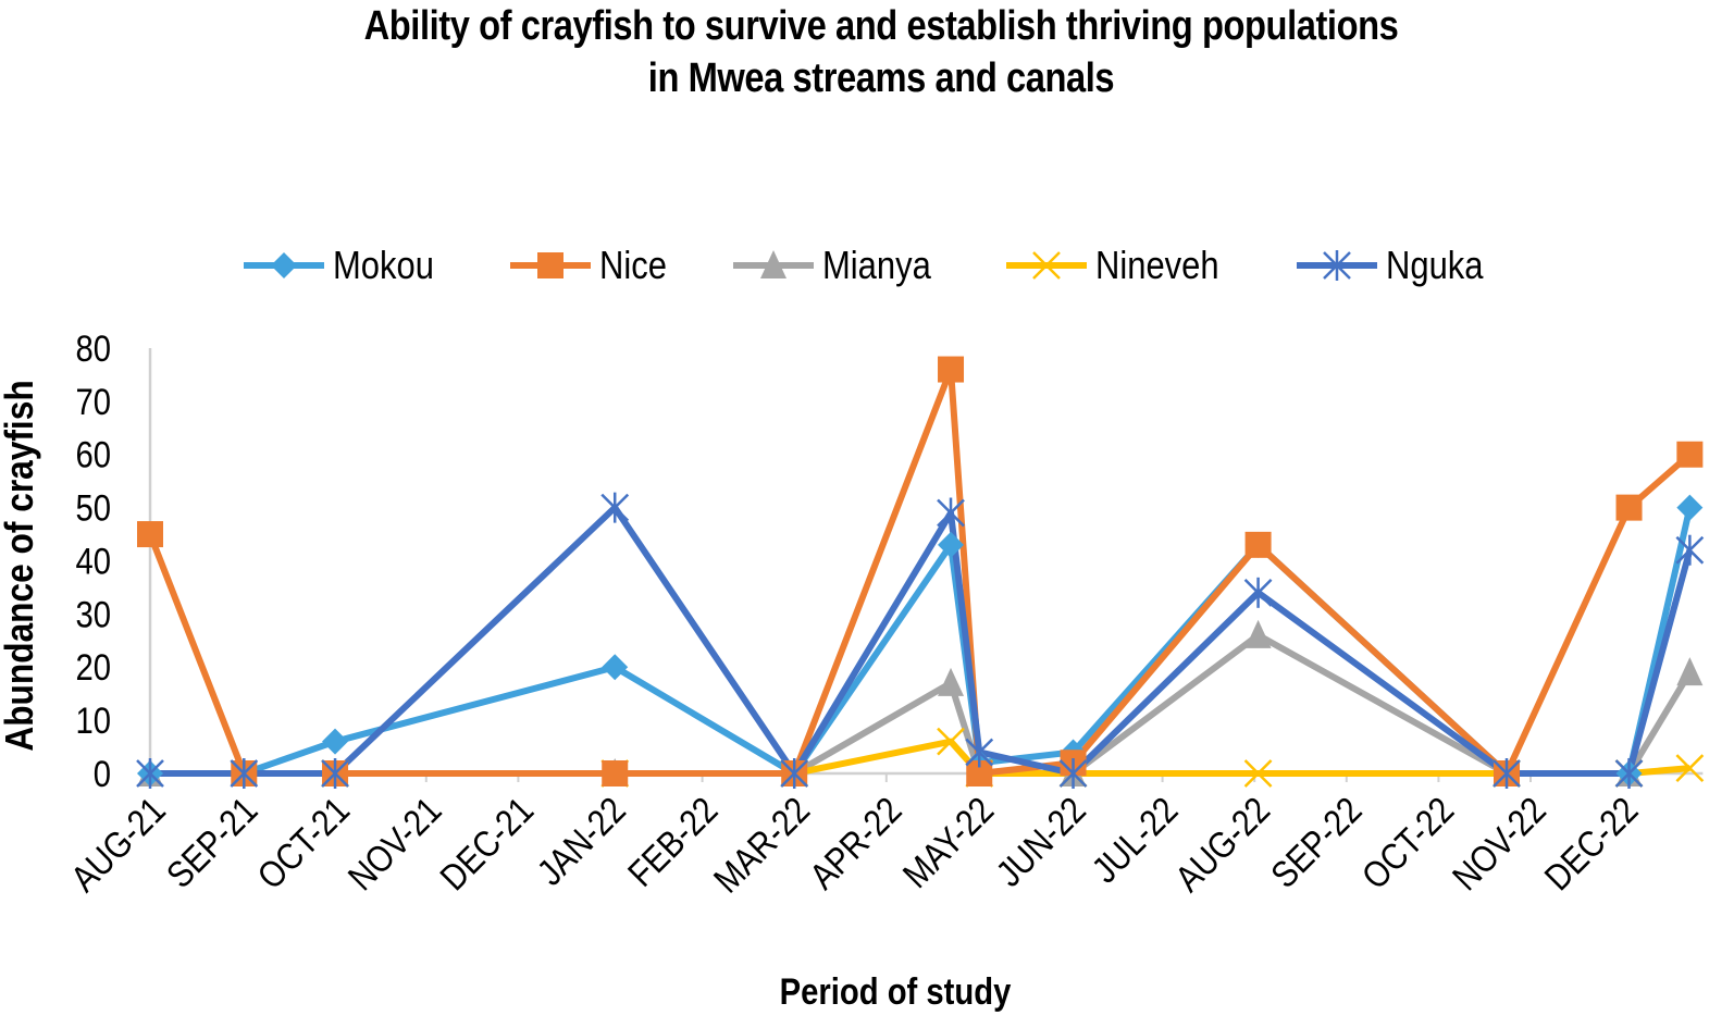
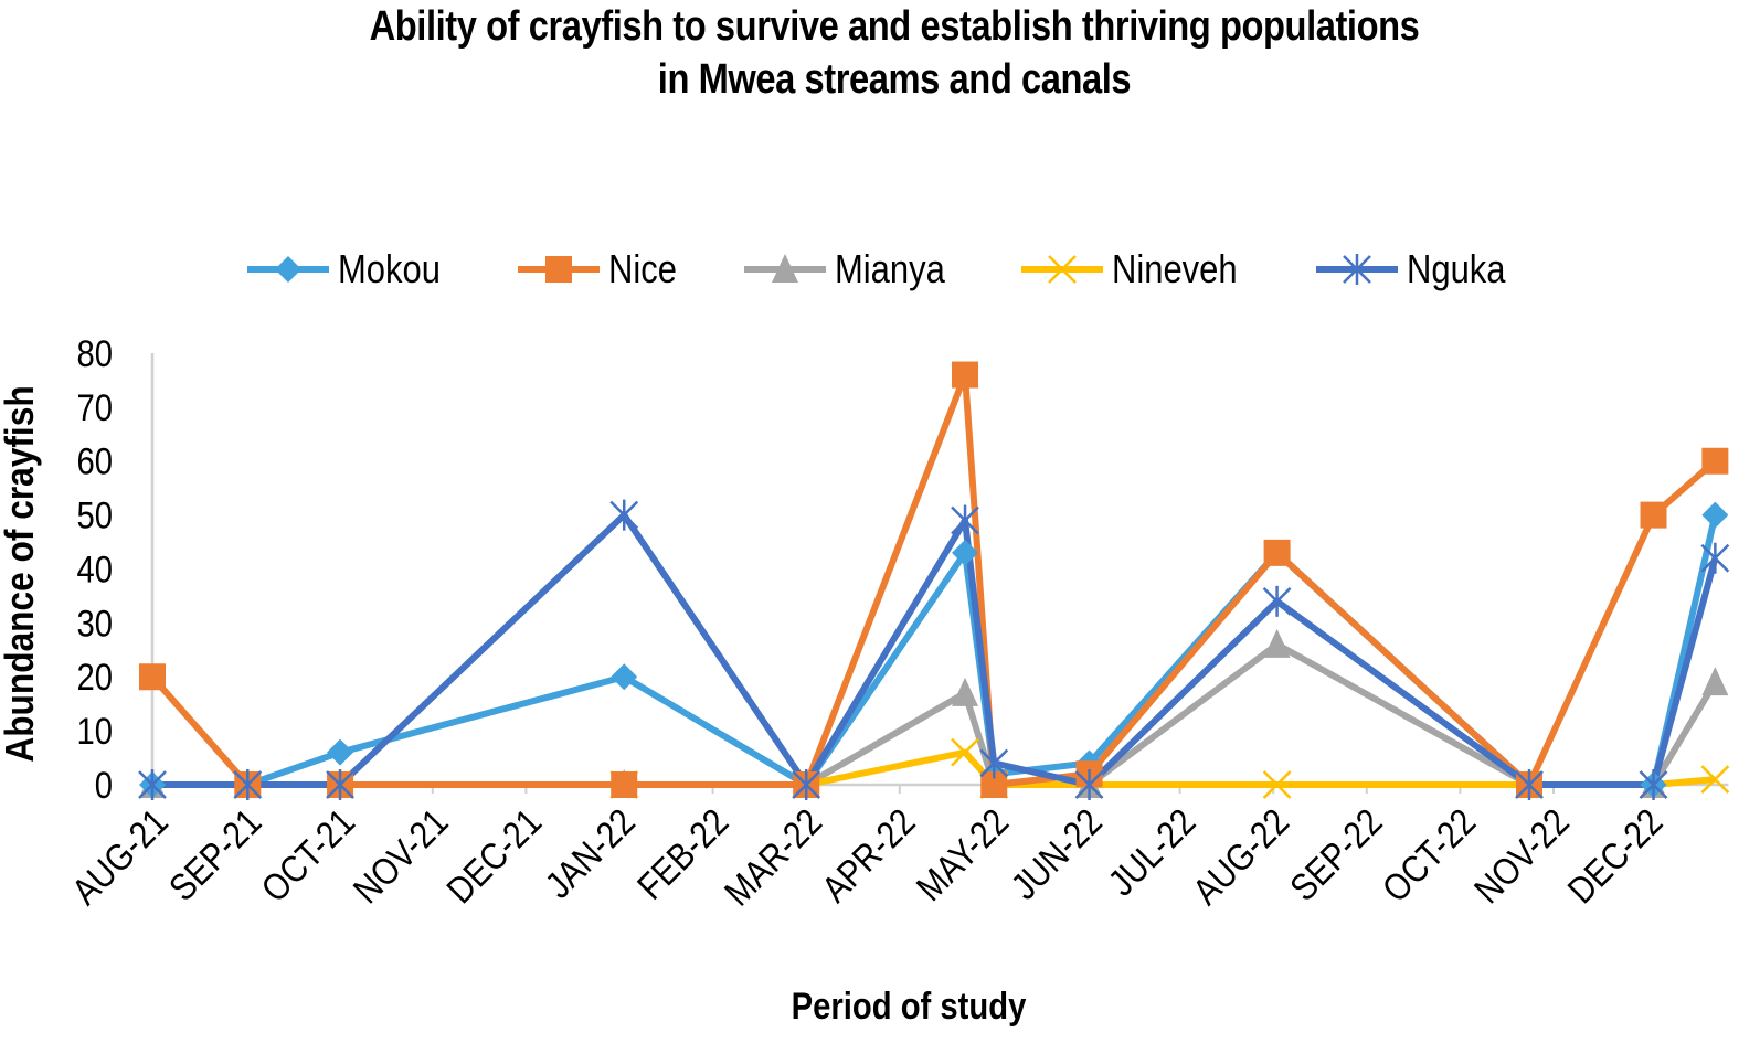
Nice/0: 45 -> 20
